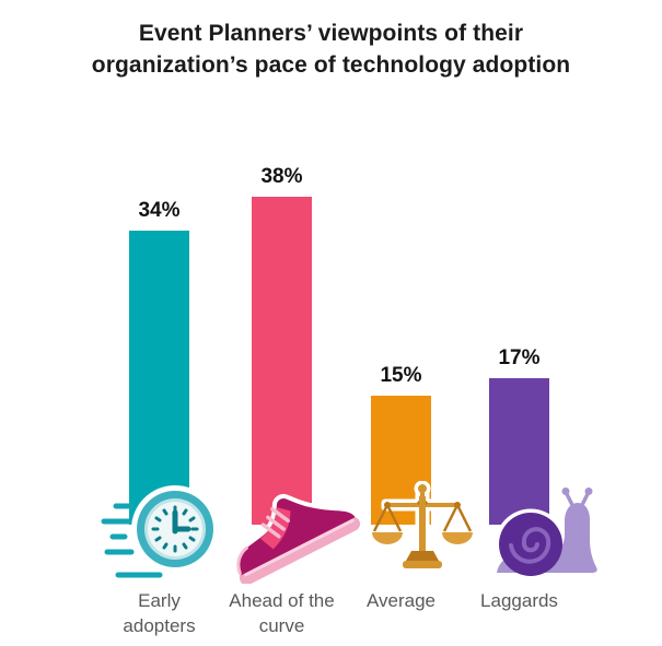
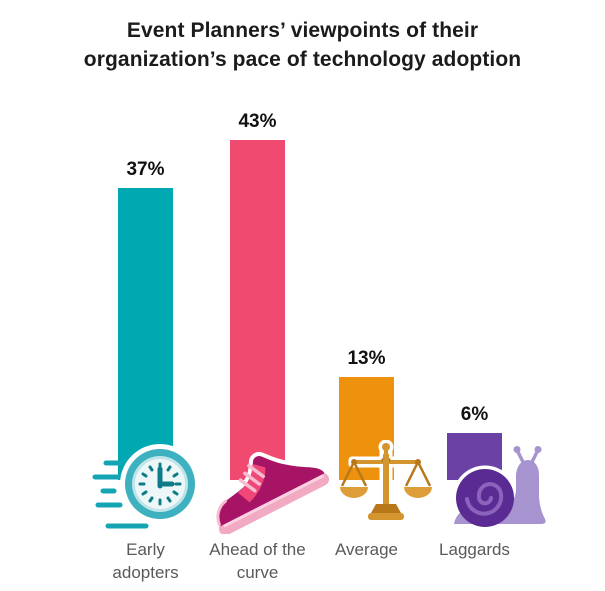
Early adopters: 34% -> 37%
Ahead of the curve: 38% -> 43%
Average: 15% -> 13%
Laggards: 17% -> 6%
